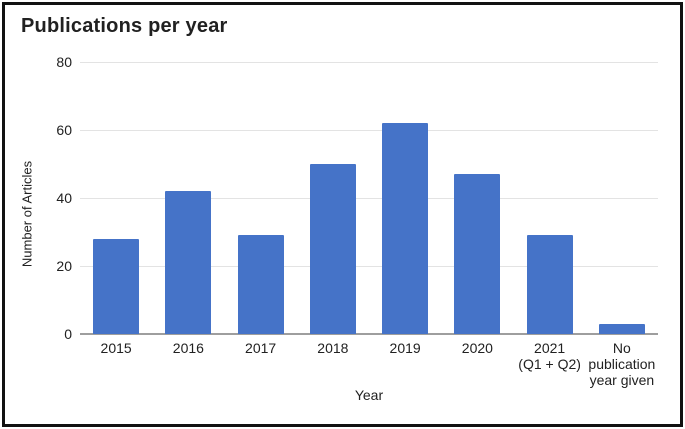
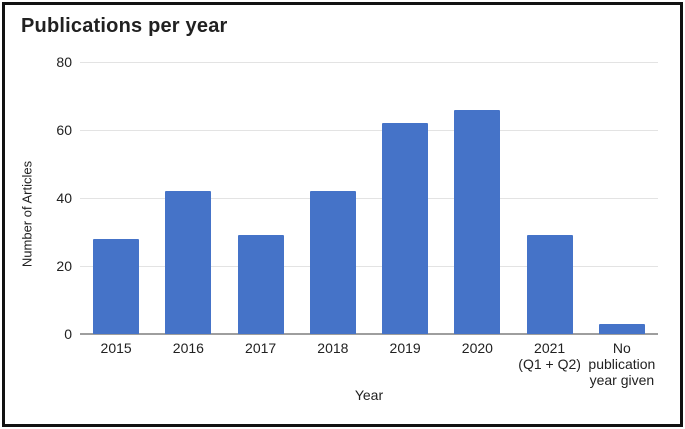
2018: 50 -> 42
2020: 47 -> 66
